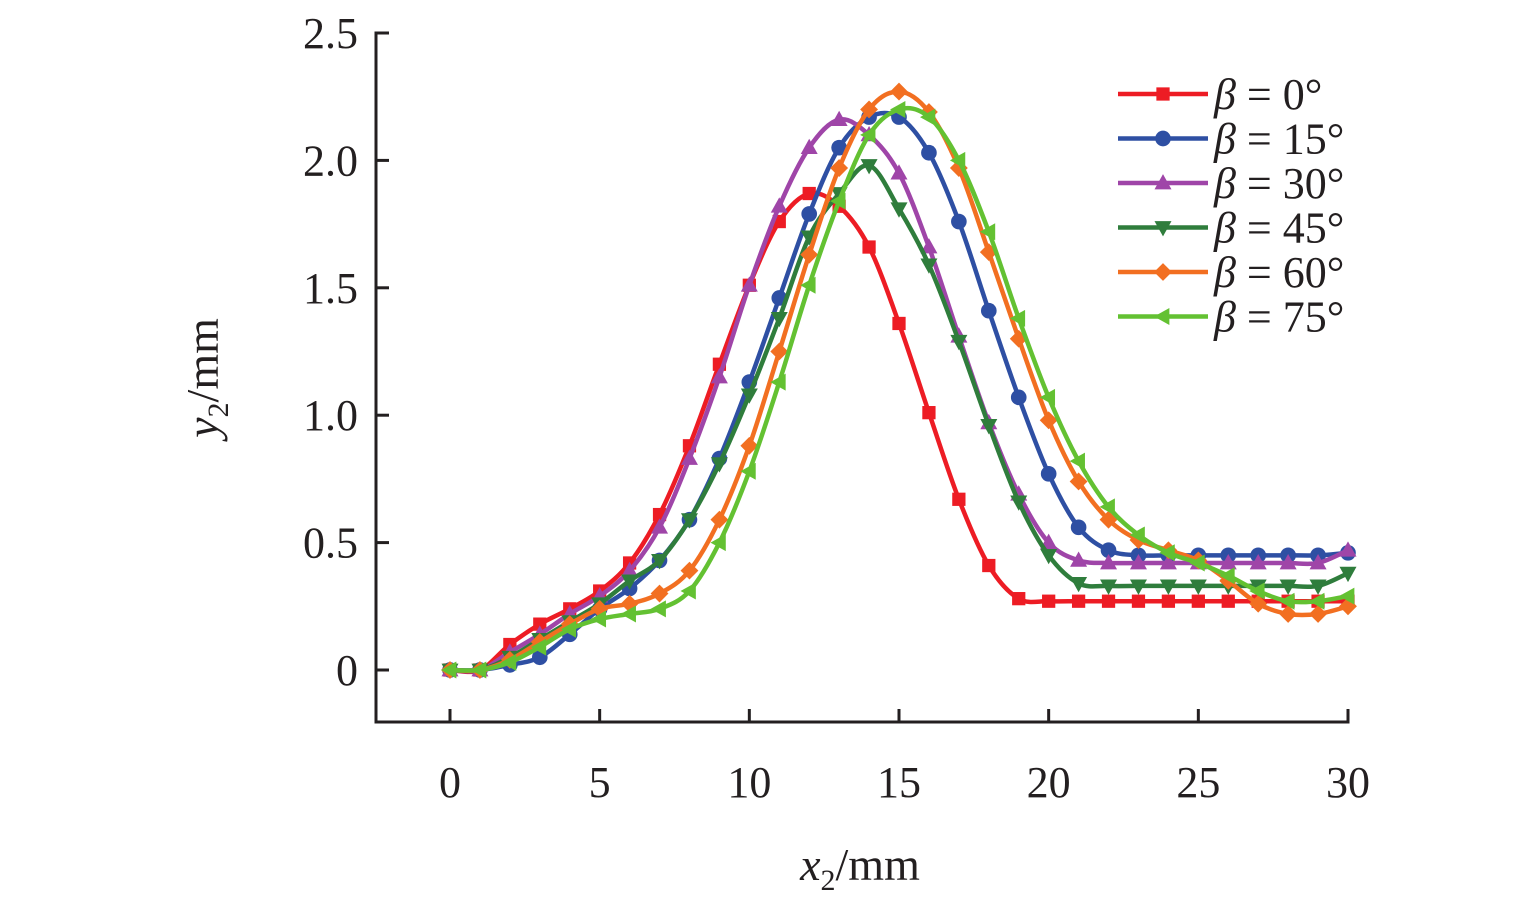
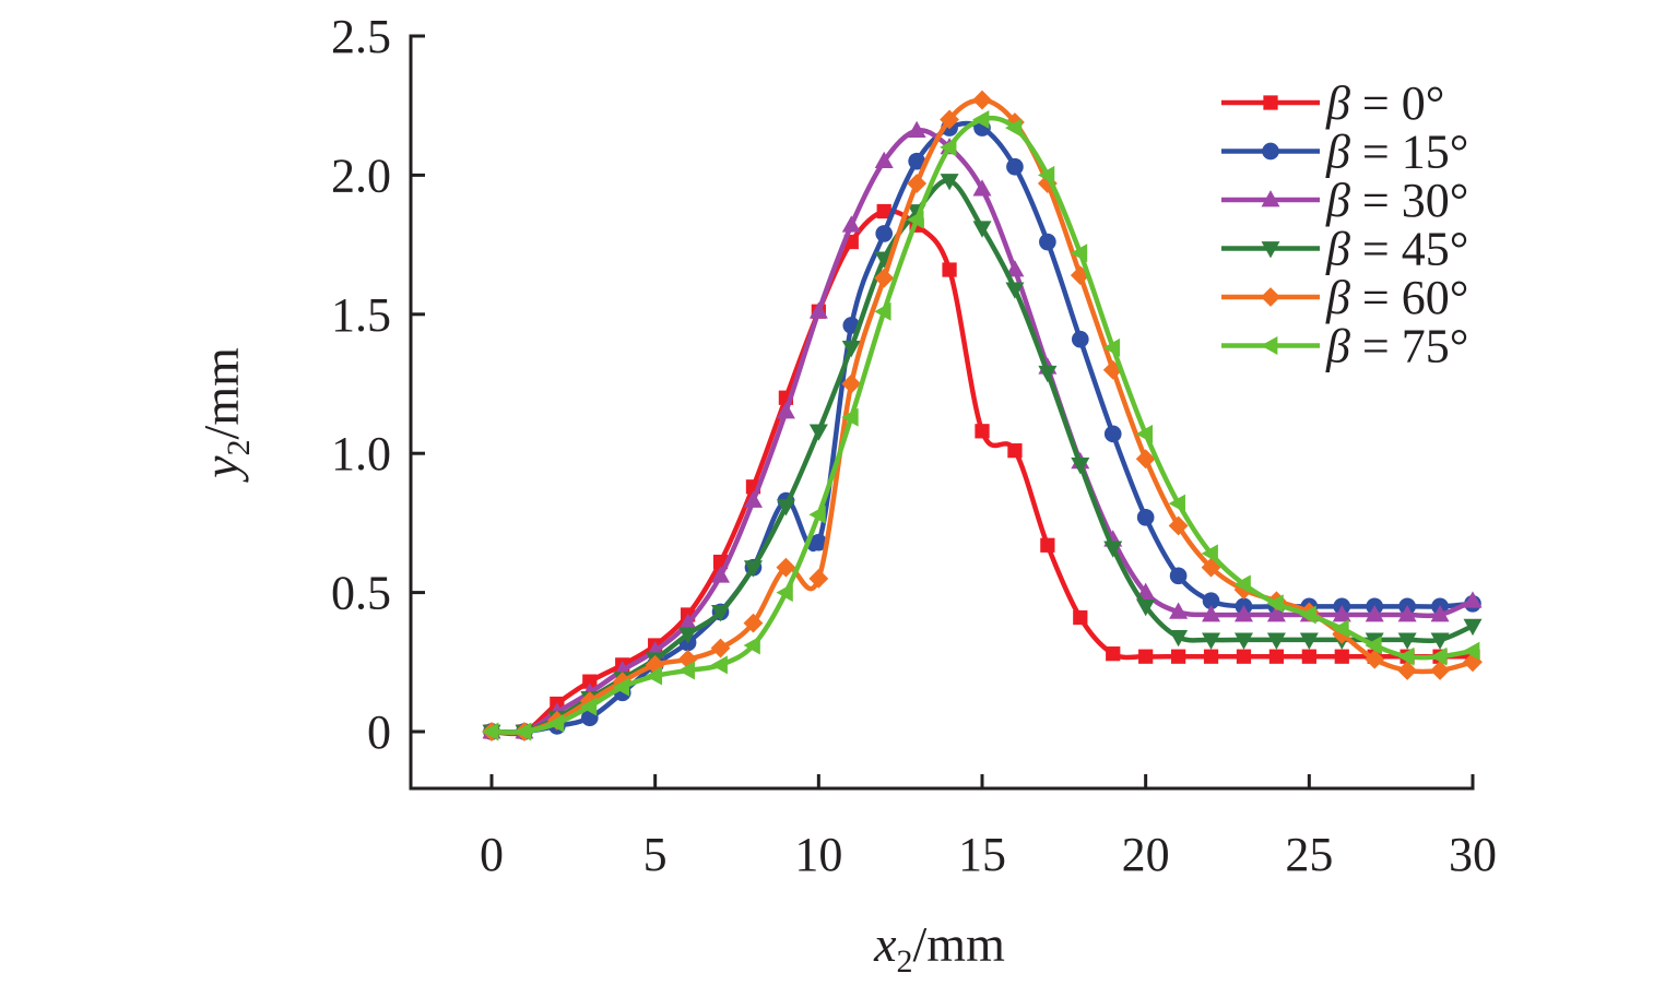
β = 15°/10: 1.13 -> 0.68
β = 60°/10: 0.88 -> 0.55
β = 0°/15: 1.36 -> 1.08
